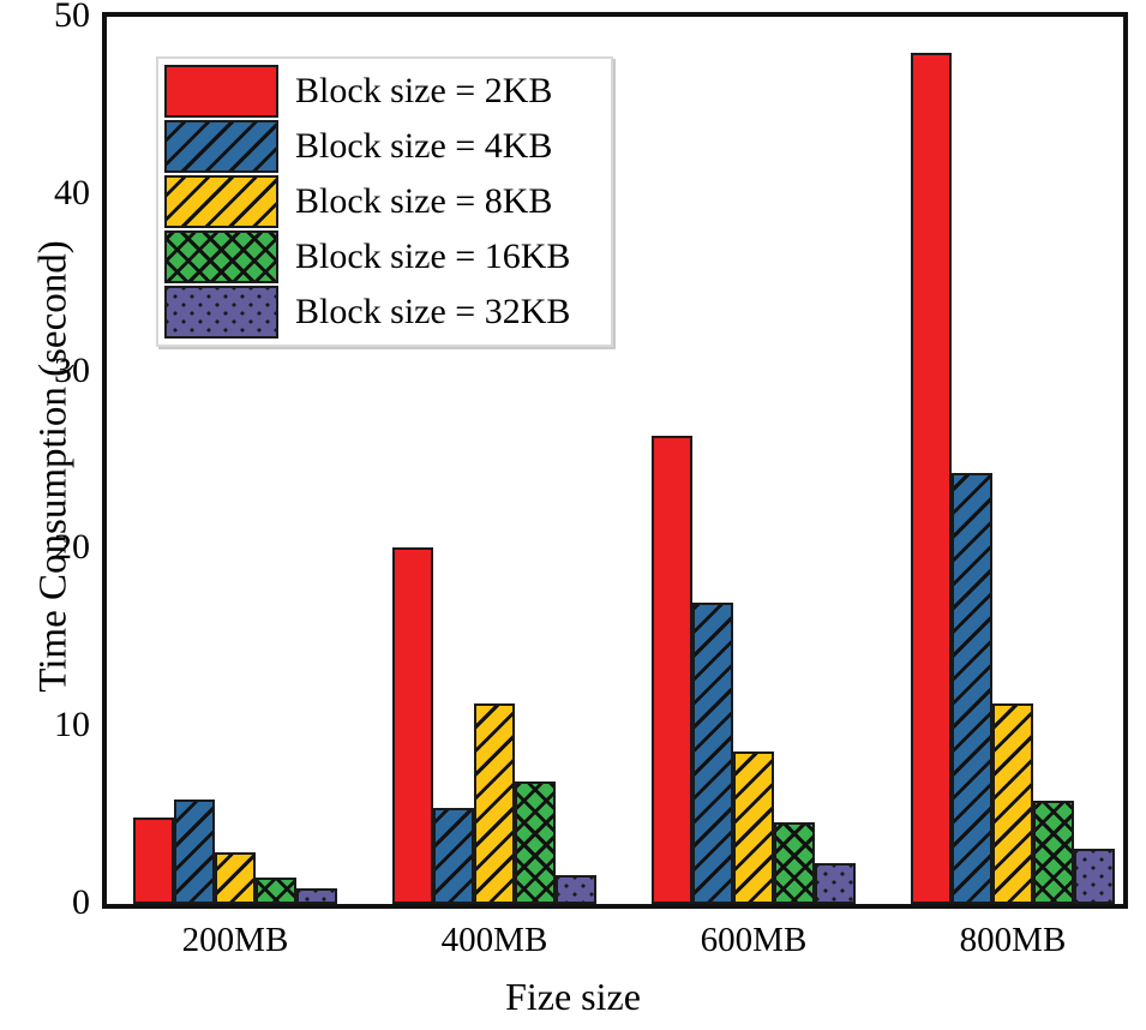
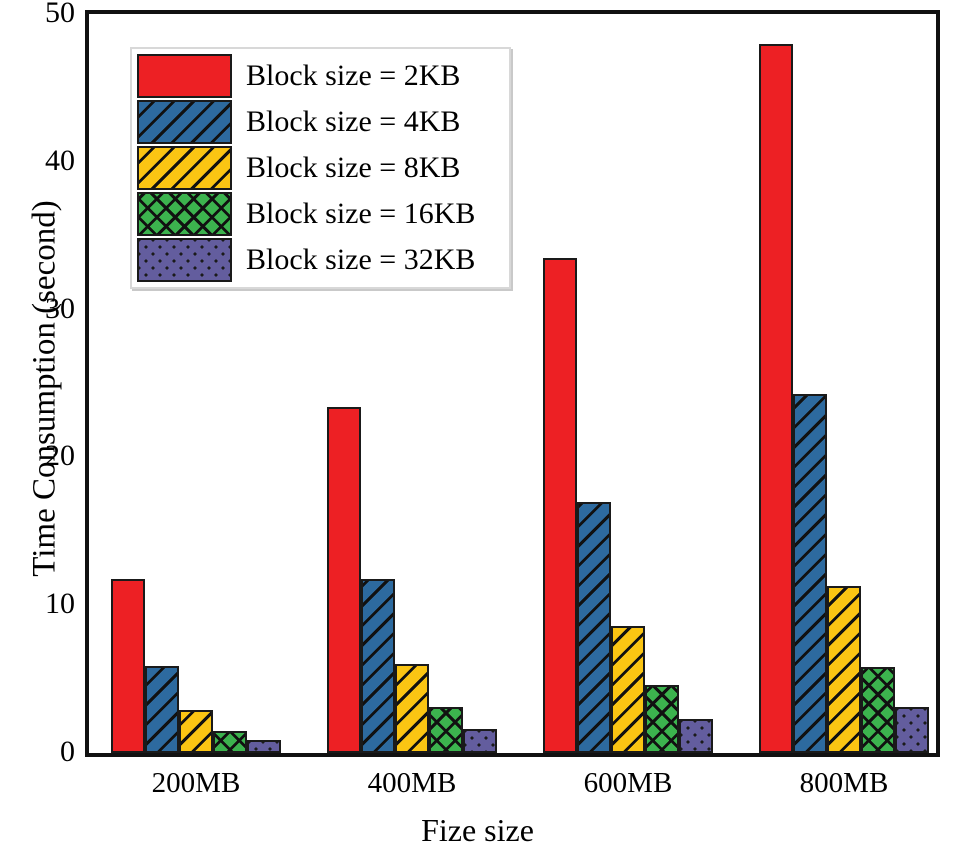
Block size = 2KB/200MB: 4.9 -> 11.8
Block size = 2KB/400MB: 20.1 -> 23.4
Block size = 4KB/400MB: 5.4 -> 11.8
Block size = 8KB/400MB: 11.3 -> 6.0
Block size = 16KB/400MB: 6.9 -> 3.1
Block size = 2KB/600MB: 26.4 -> 33.5
